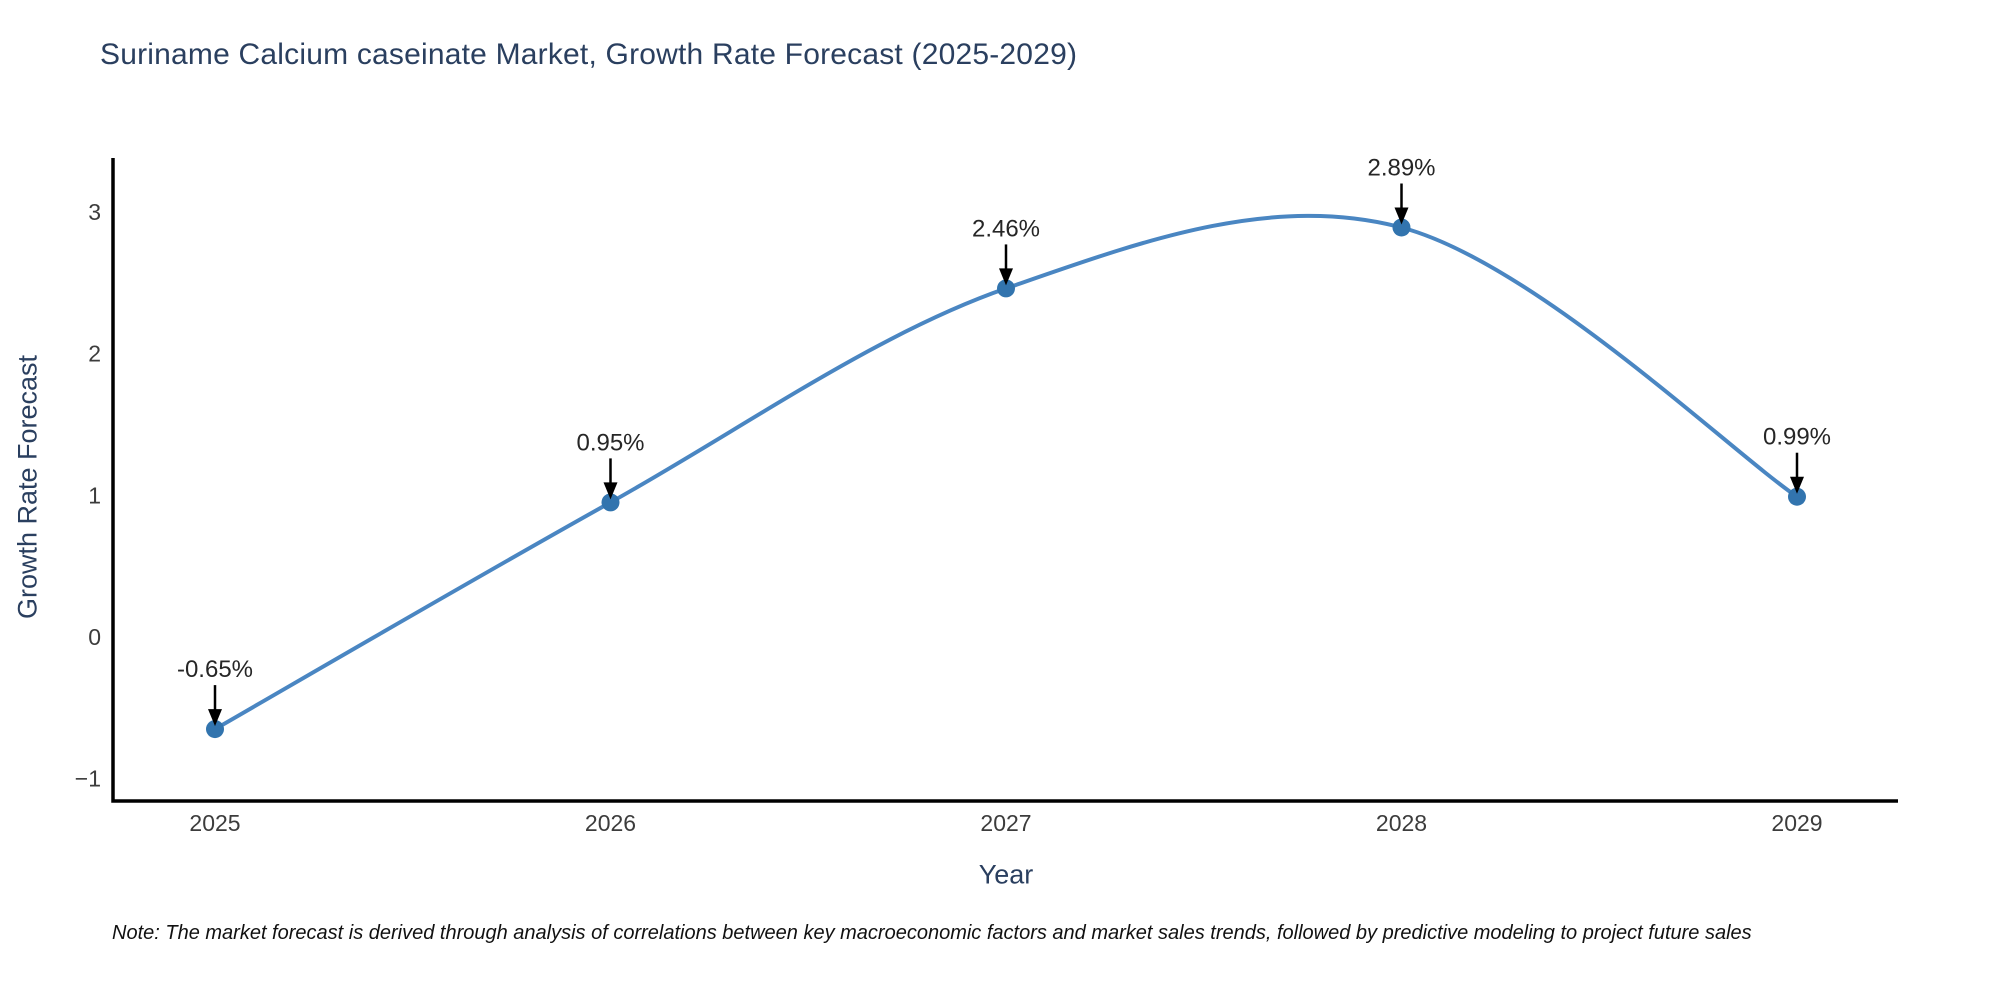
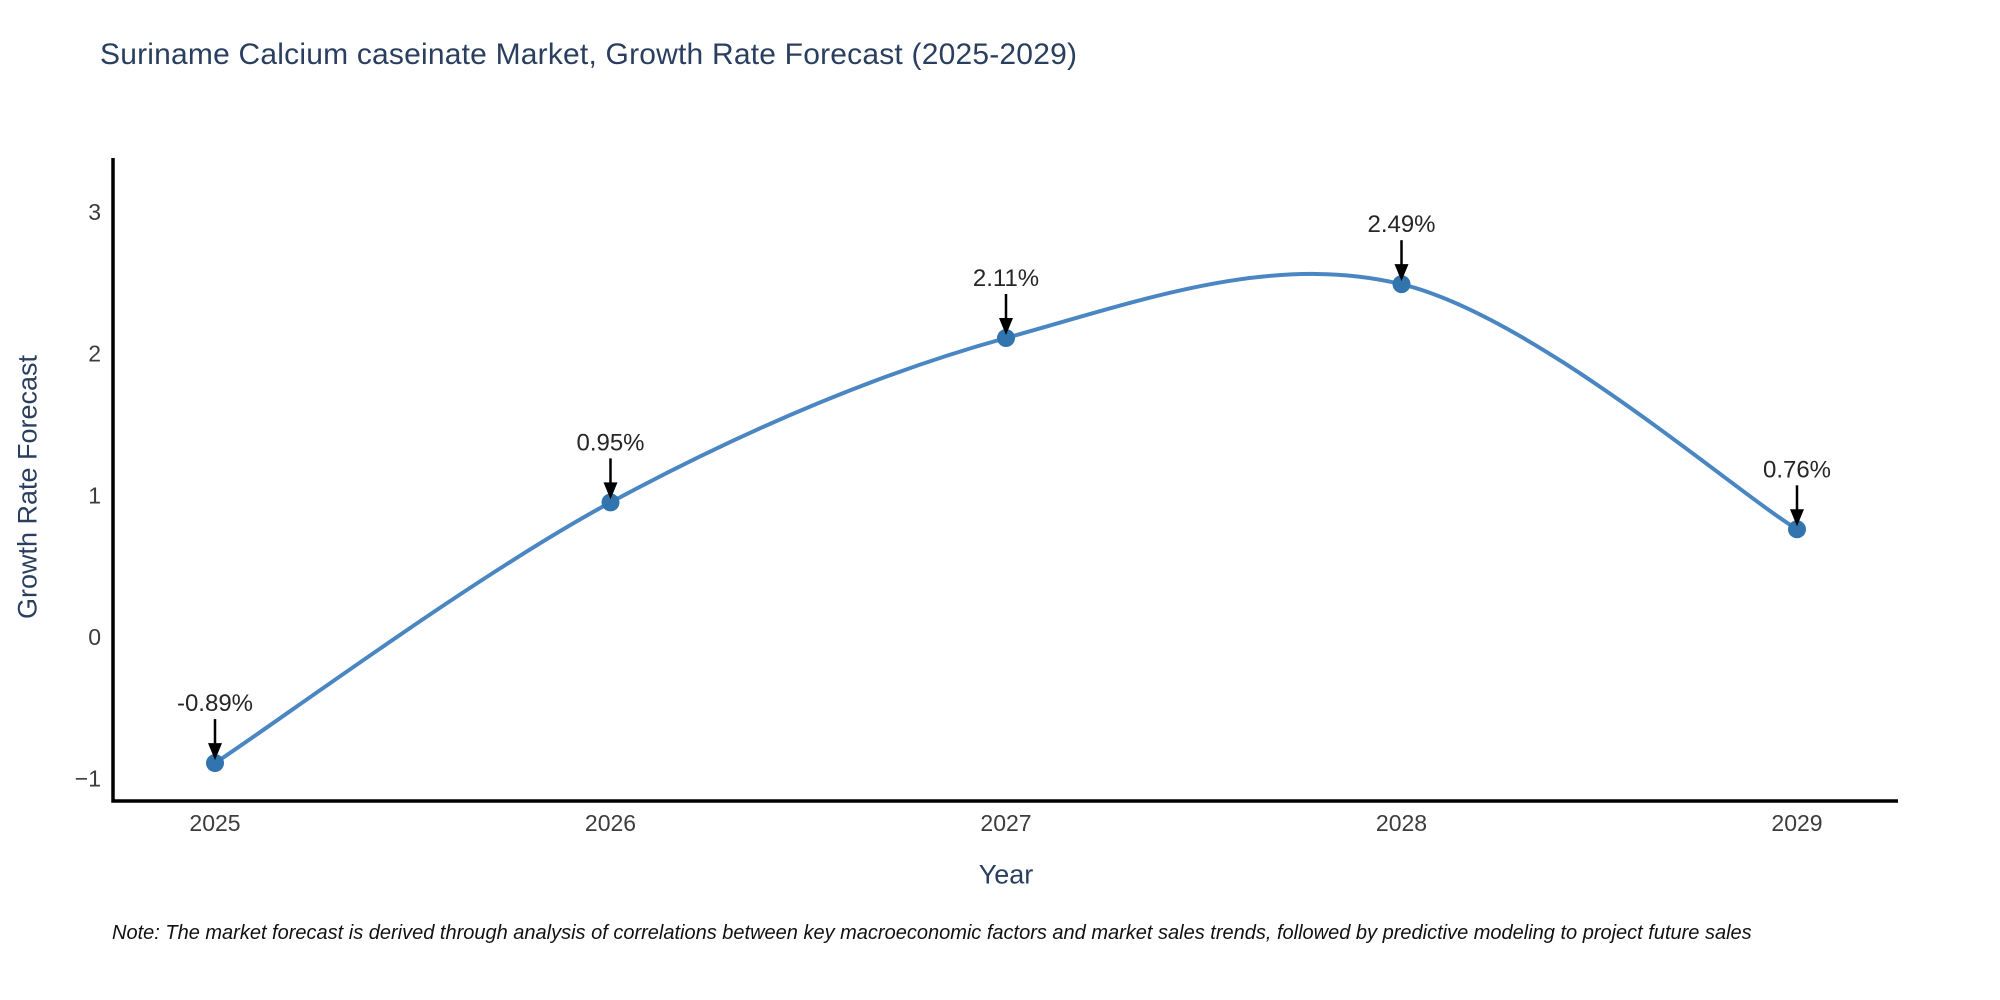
2025: -0.65% -> -0.89%
2027: 2.46% -> 2.11%
2028: 2.89% -> 2.49%
2029: 0.99% -> 0.76%
